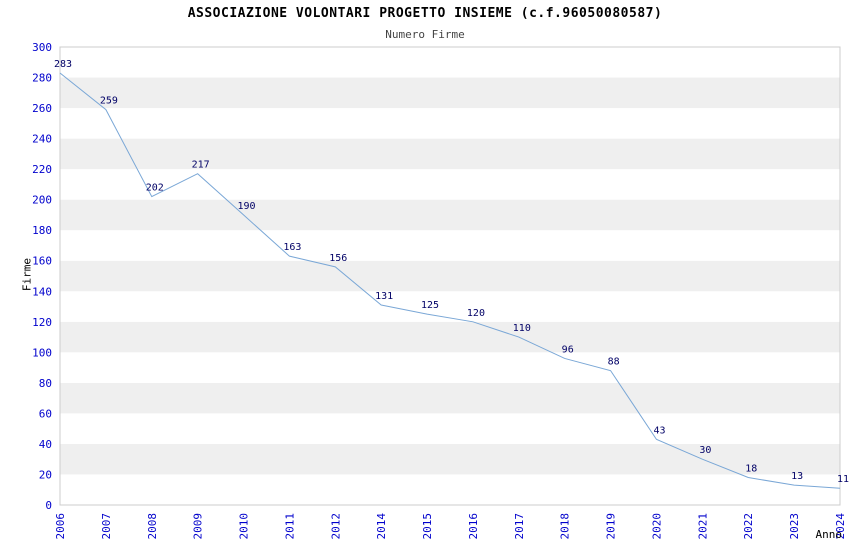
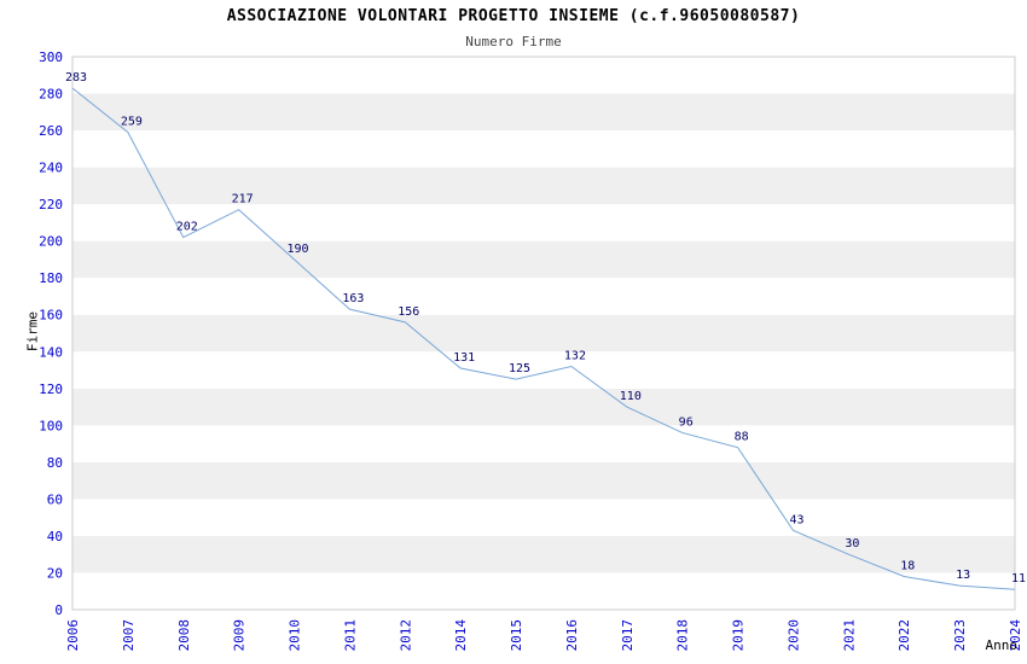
2016: 120 -> 132
